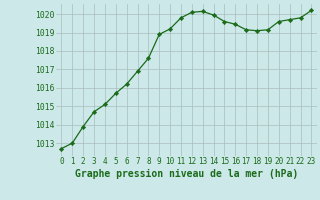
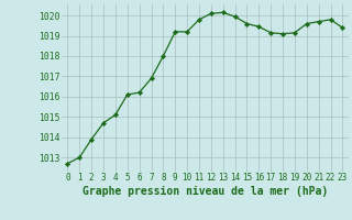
5: 1015.7 -> 1016.1
8: 1017.6 -> 1018.0
9: 1018.9 -> 1019.2
23: 1020.2 -> 1019.4
